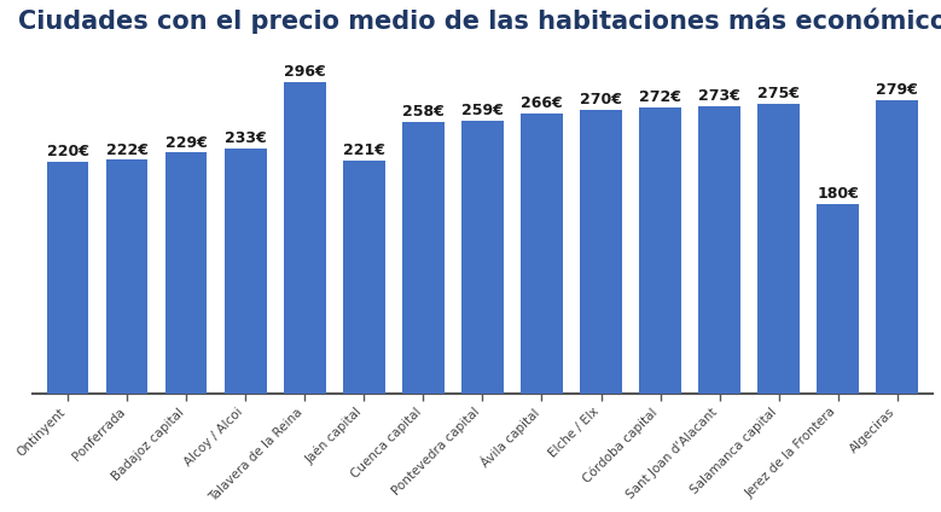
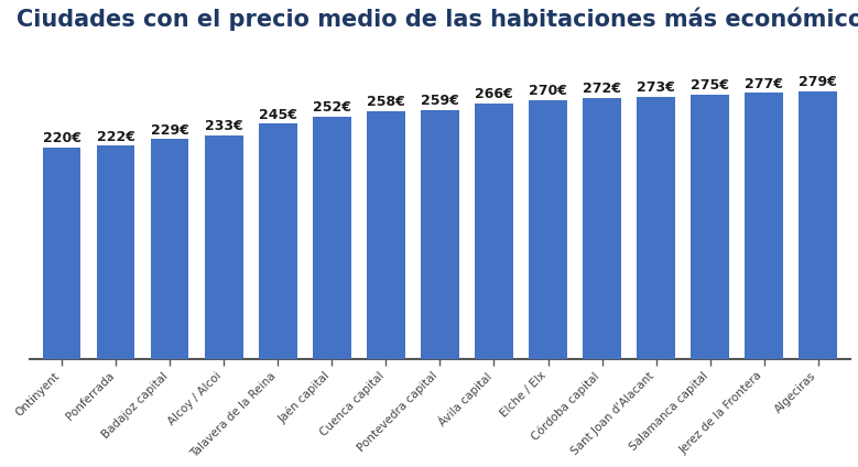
Talavera de la Reina: 296€ -> 245€
Jaén capital: 221€ -> 252€
Jerez de la Frontera: 180€ -> 277€
